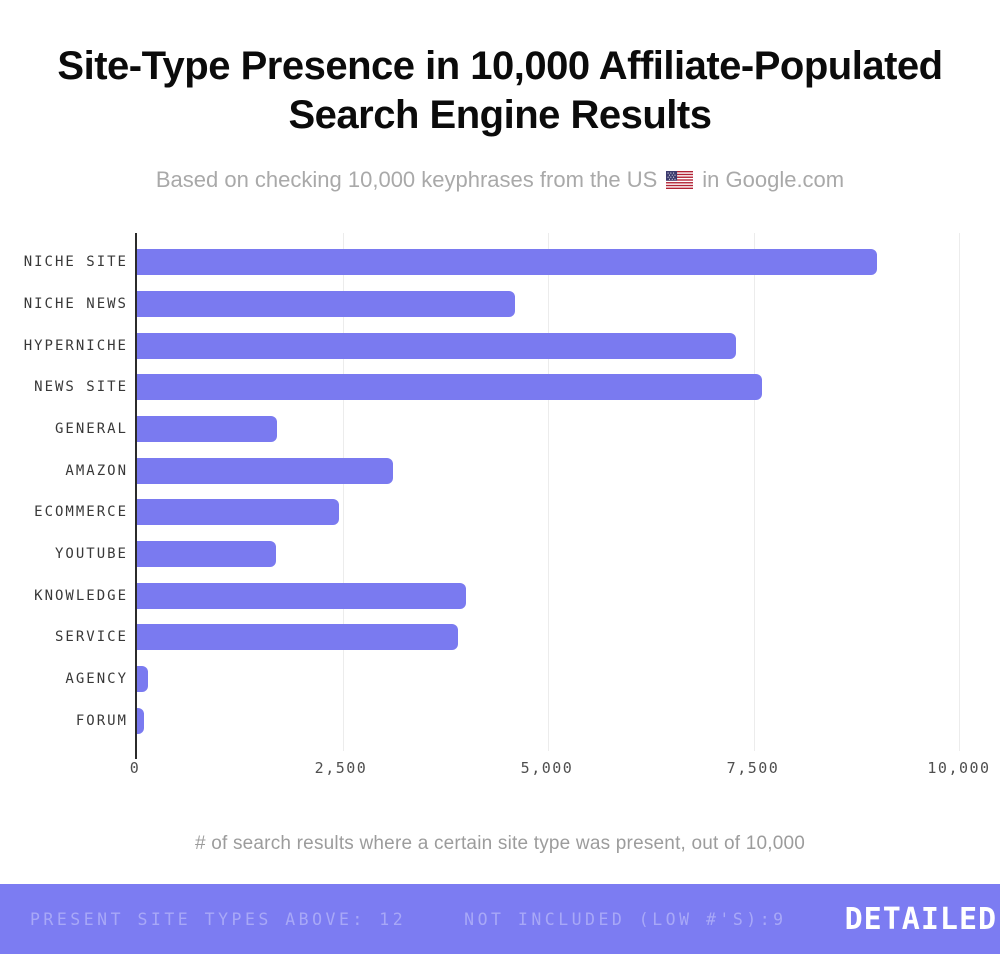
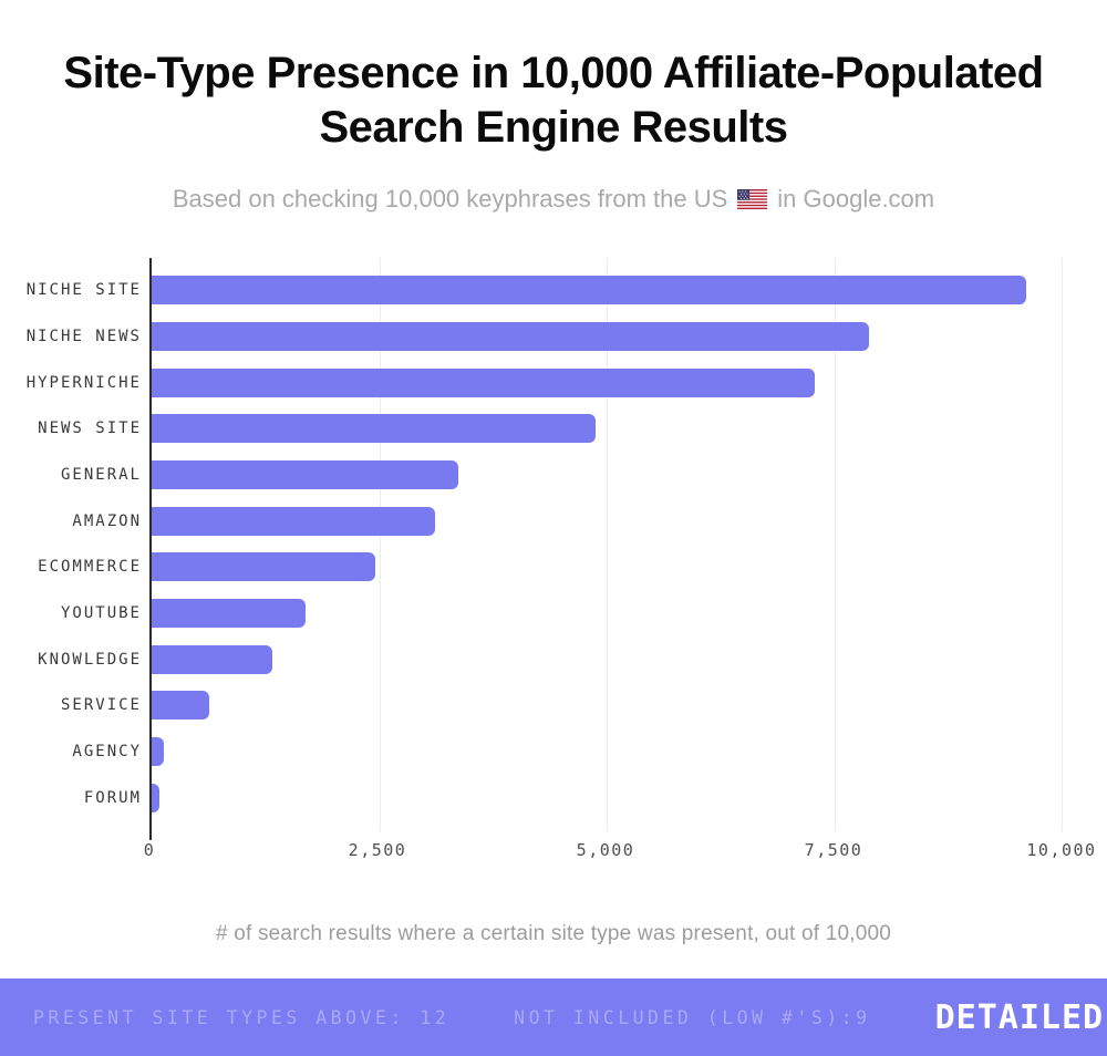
NICHE SITE: 9000 -> 9600
NICHE NEWS: 4600 -> 7900
NEWS SITE: 7600 -> 4900
GENERAL: 1700 -> 3400
KNOWLEDGE: 4000 -> 1300
SERVICE: 3900 -> 600
